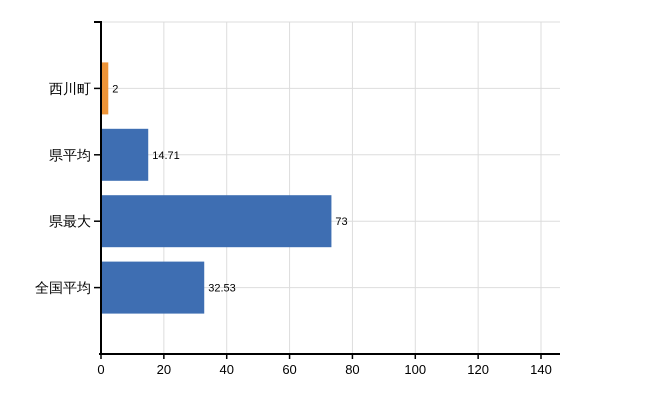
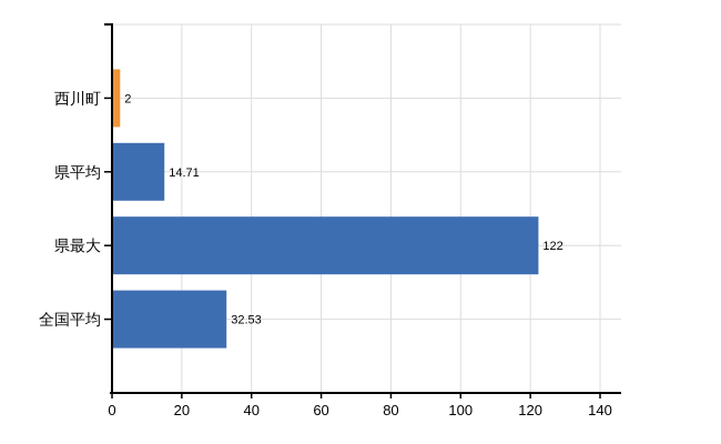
県最大: 73 -> 122
